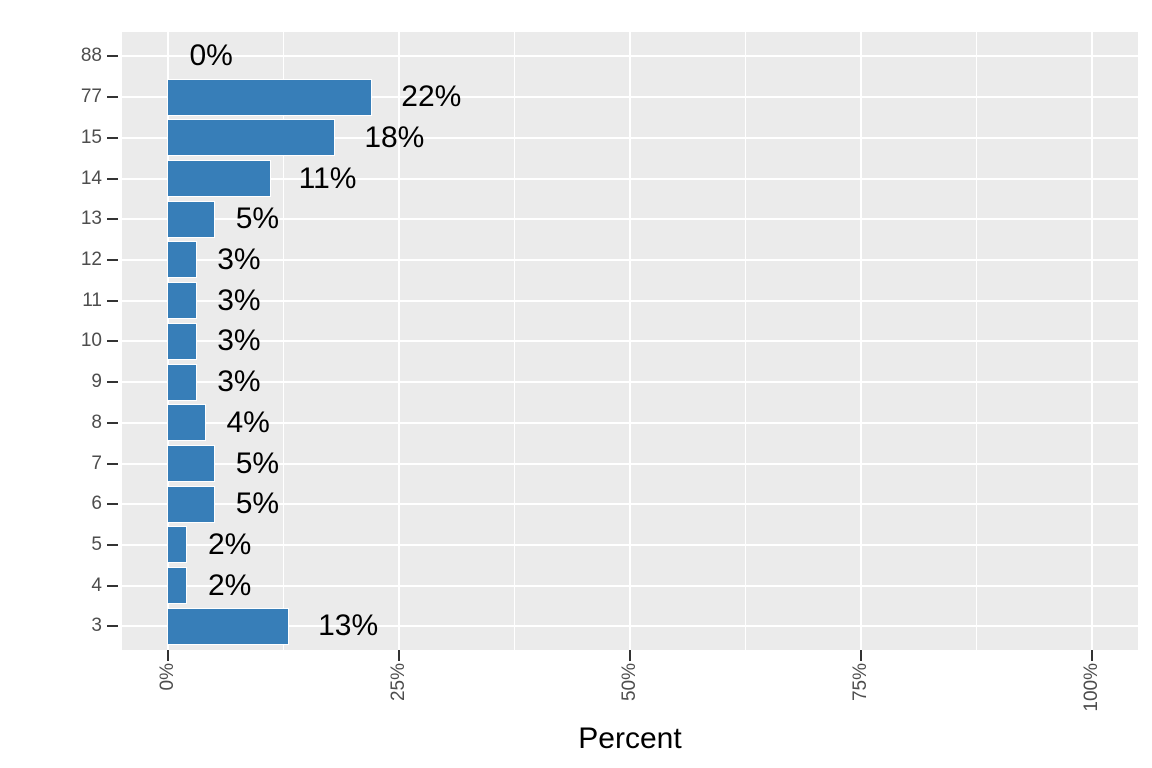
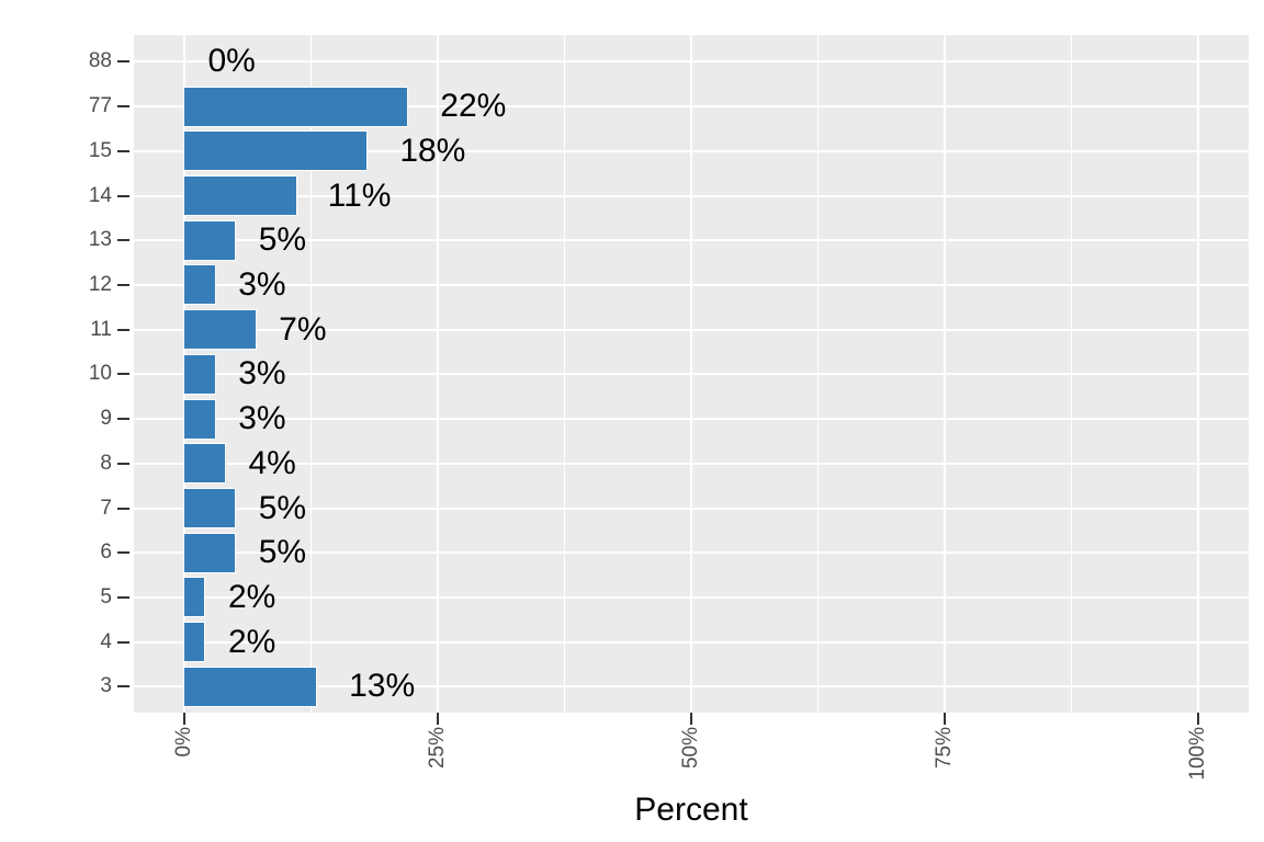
11: 3% -> 7%
